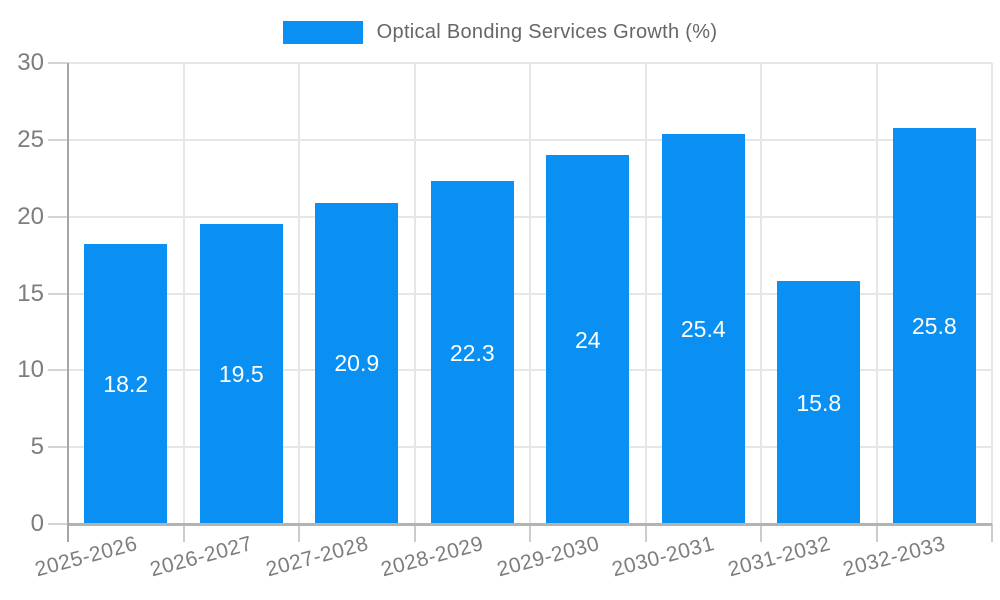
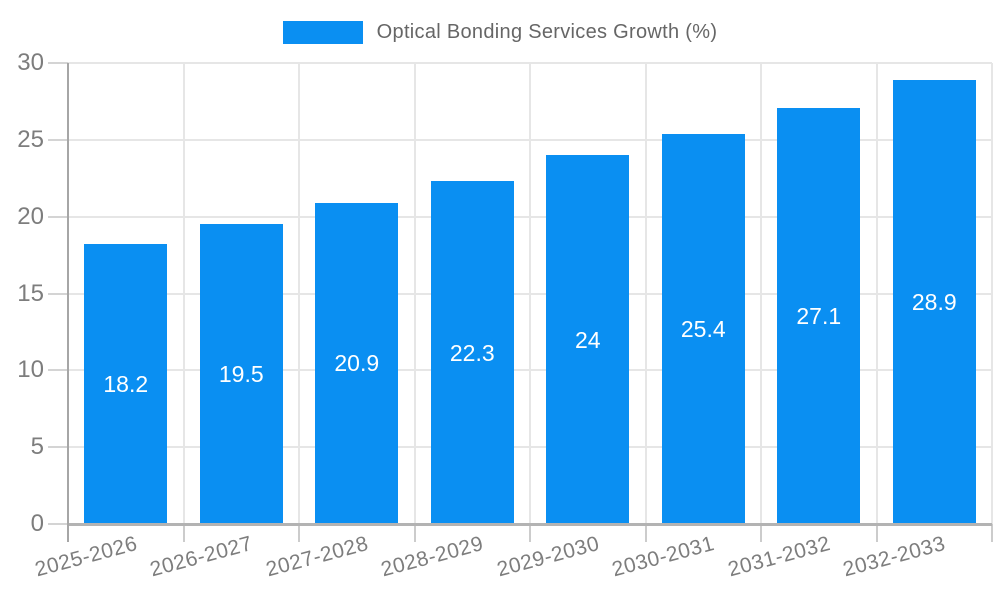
2031-2032: 15.8 -> 27.1
2032-2033: 25.8 -> 28.9
